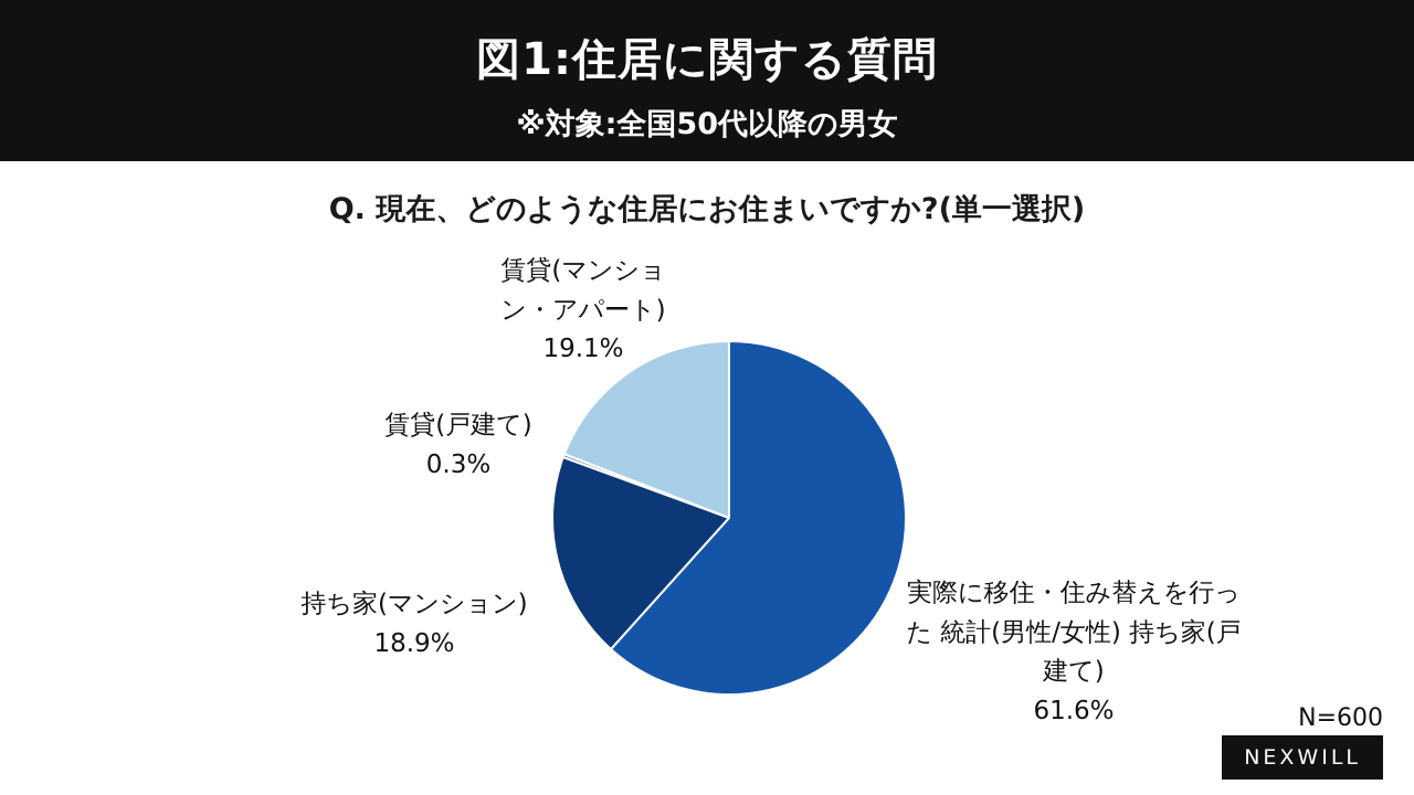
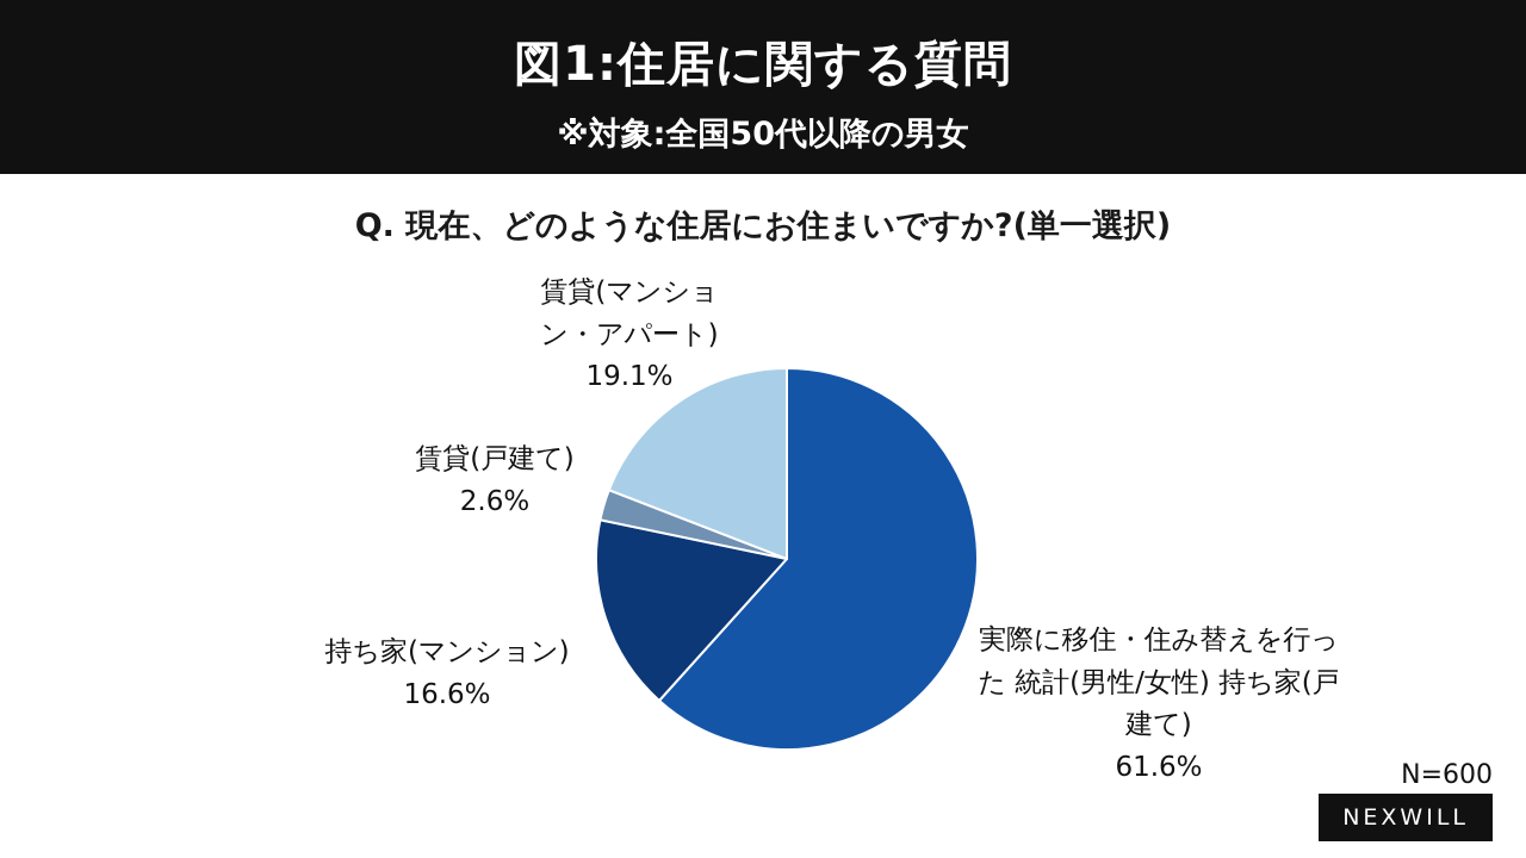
持ち家(マンション): 18.9% -> 16.6%
賃貸(戸建て): 0.3% -> 2.6%
